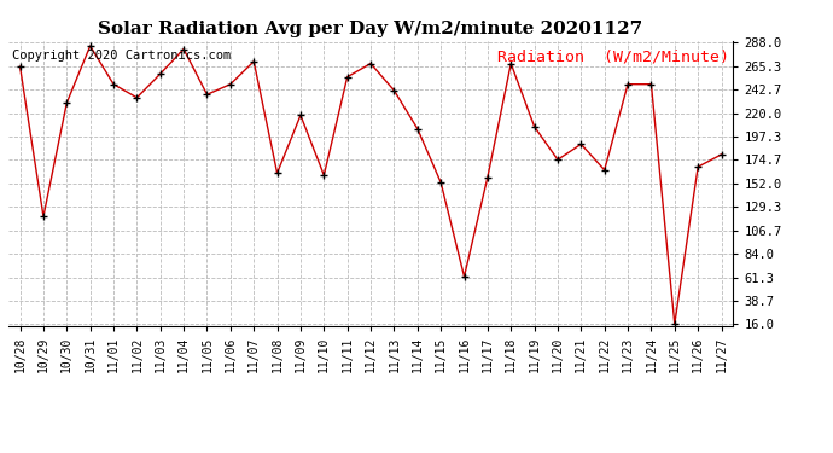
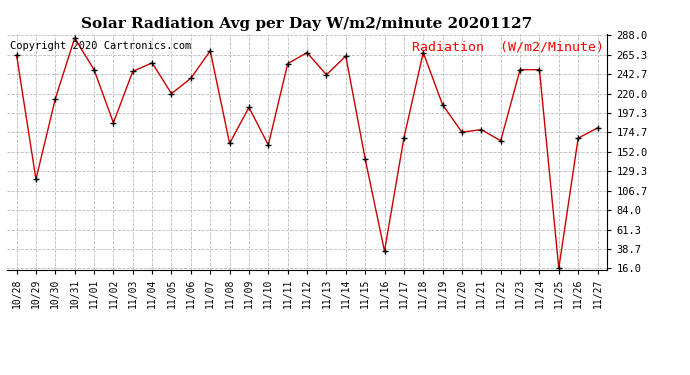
10/30: 230 -> 214
11/02: 235 -> 186
11/03: 258 -> 246
11/04: 282 -> 256
11/05: 238 -> 220
11/06: 248 -> 238
11/09: 218 -> 204
11/14: 205 -> 264
11/15: 153 -> 144
11/16: 62 -> 36
11/17: 158 -> 168
11/21: 190 -> 178
